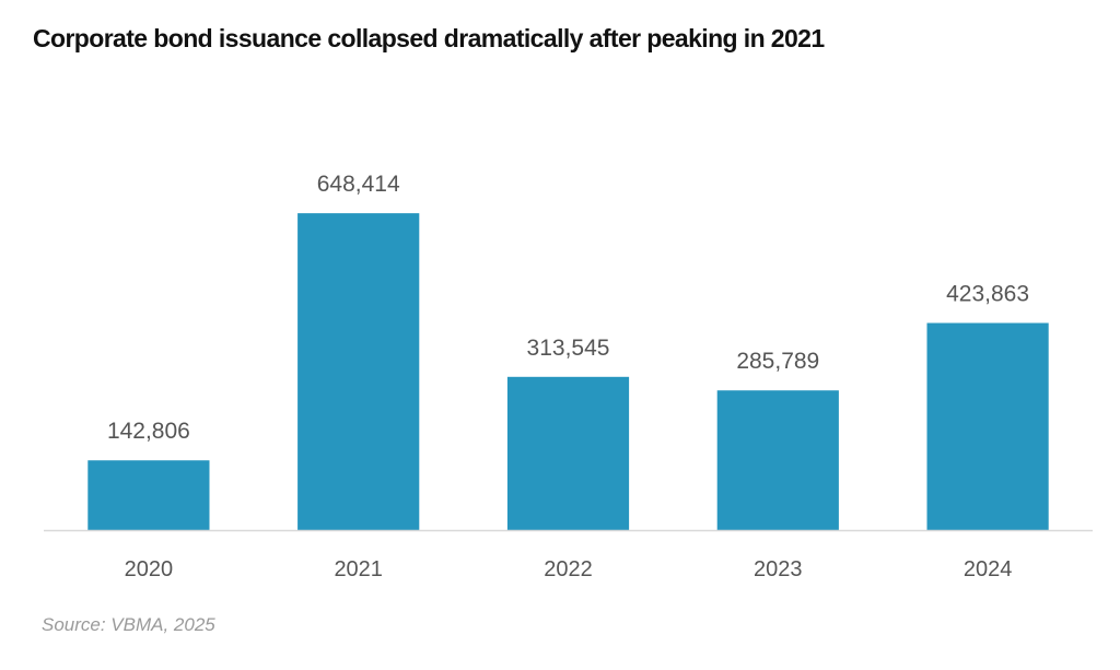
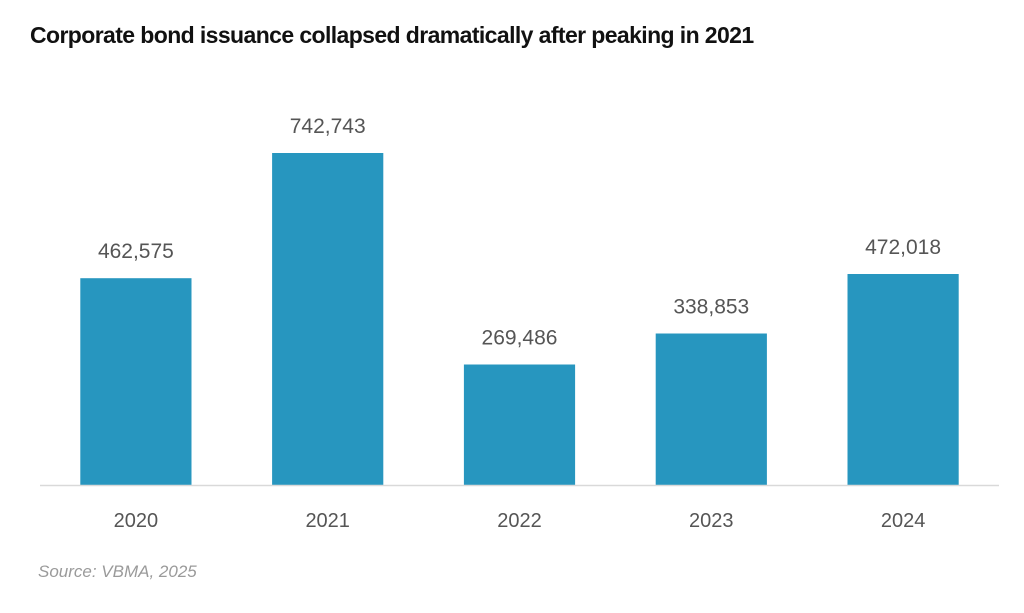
2020: 142,806 -> 462,575
2021: 648,414 -> 742,743
2022: 313,545 -> 269,486
2023: 285,789 -> 338,853
2024: 423,863 -> 472,018
